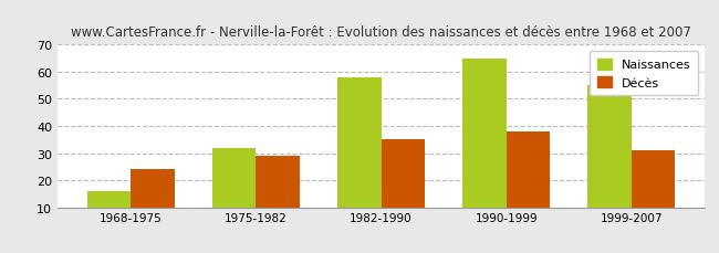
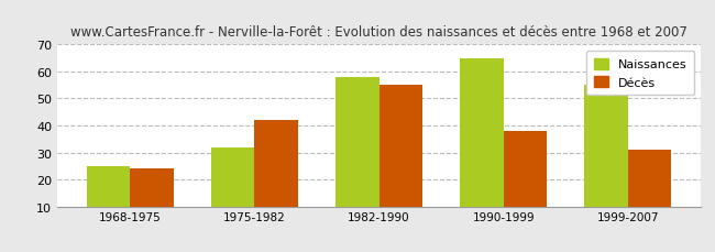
Naissances/1968-1975: 16 -> 25
Décès/1975-1982: 29 -> 42
Décès/1982-1990: 35 -> 55
